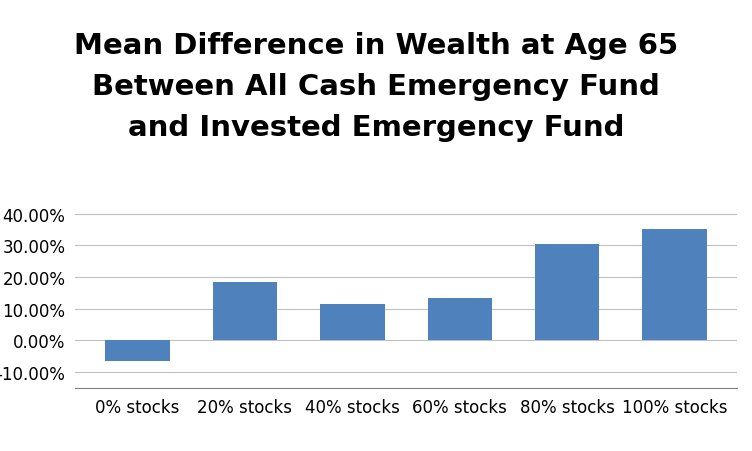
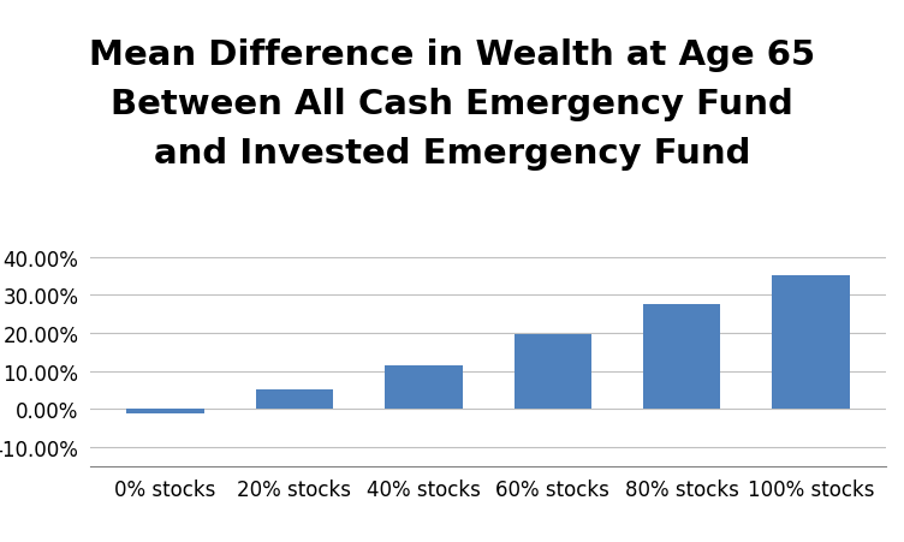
0% stocks: -6.5% -> -1.2%
20% stocks: 18.5% -> 5.0%
60% stocks: 13.5% -> 19.8%
80% stocks: 30.5% -> 27.5%
